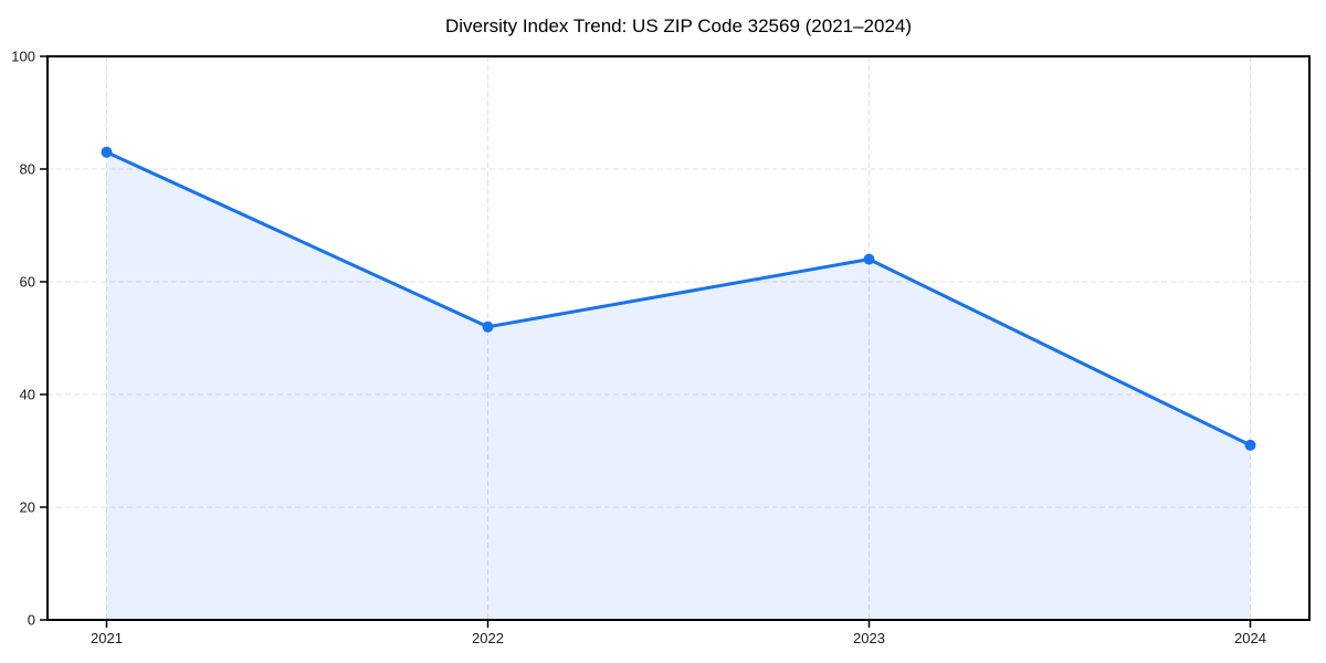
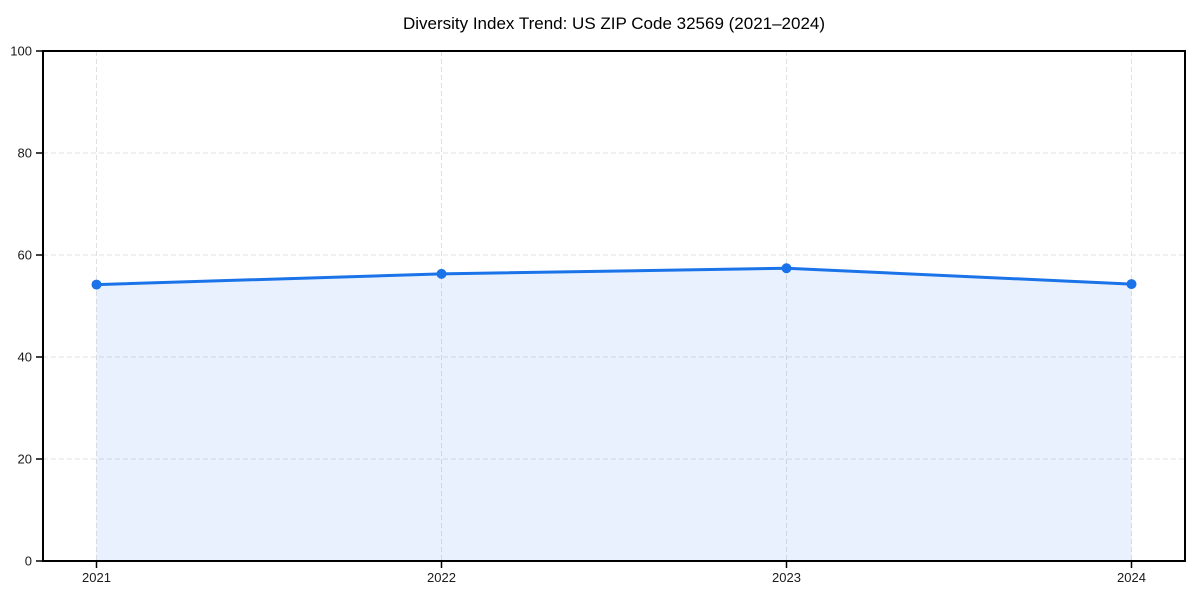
2021: 83 -> 54
2022: 52 -> 56
2023: 64 -> 57
2024: 31 -> 54
